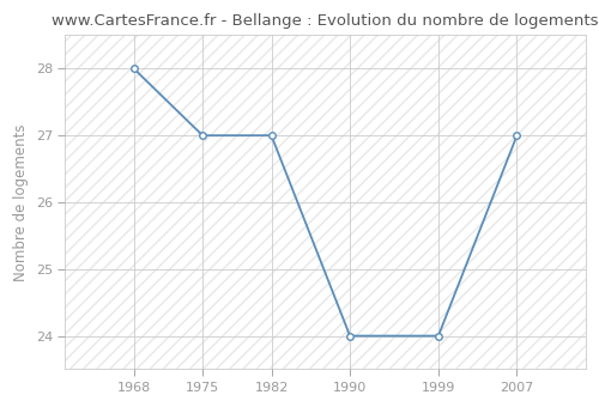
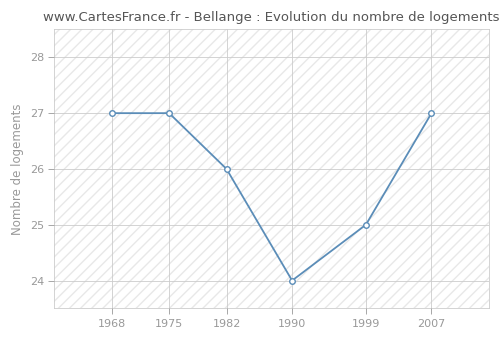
1968: 28 -> 27
1982: 27 -> 26
1999: 24 -> 25
